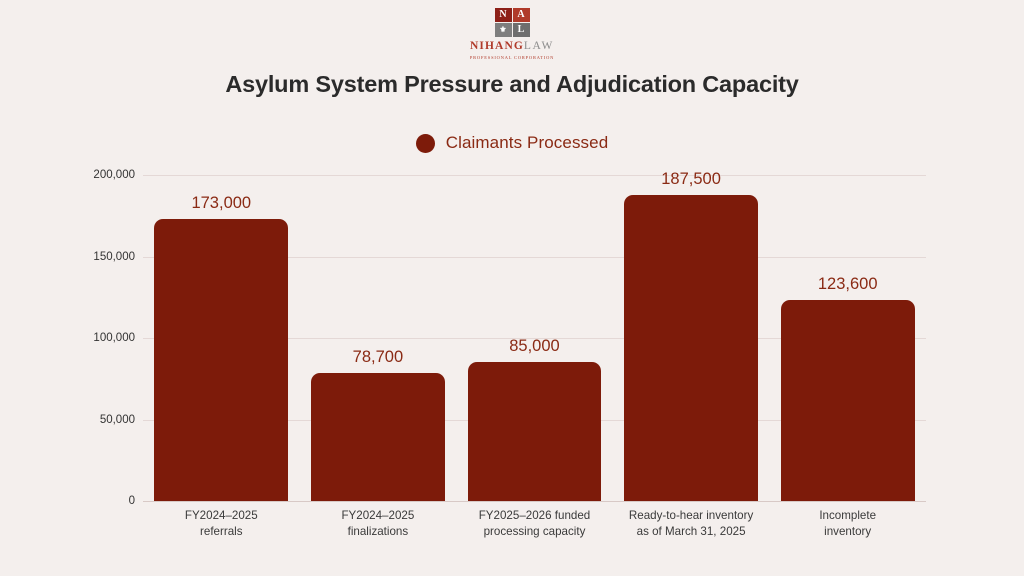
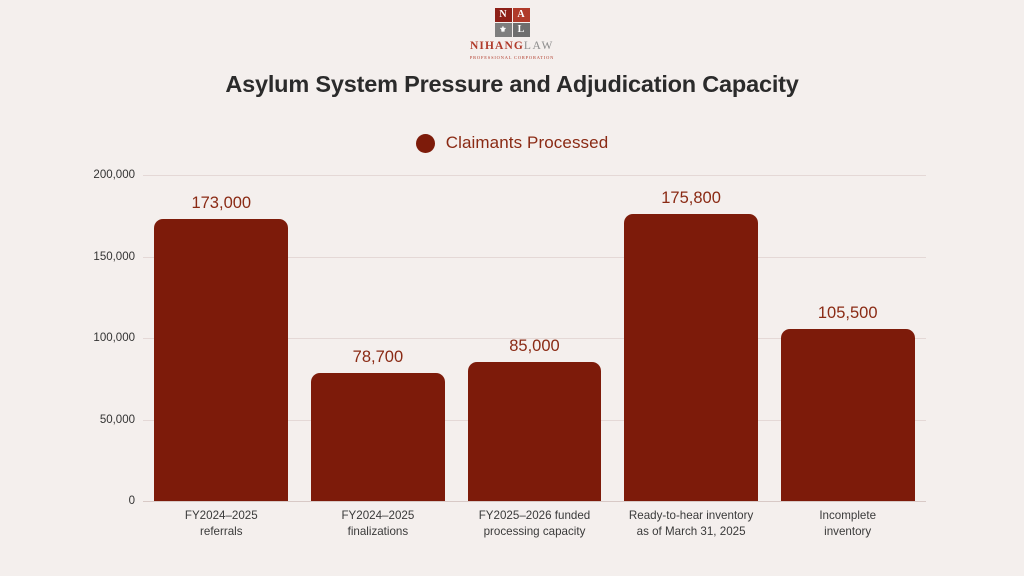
Ready-to-hear inventory as of March 31, 2025: 187,500 -> 175,800
Incomplete inventory: 123,600 -> 105,500
